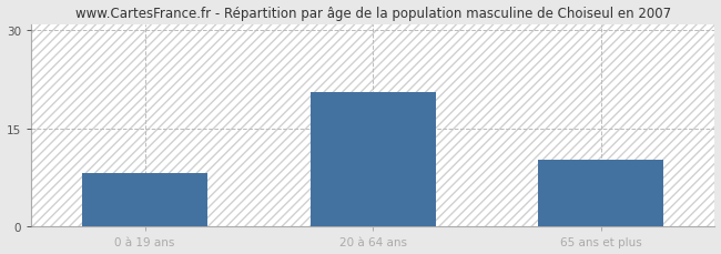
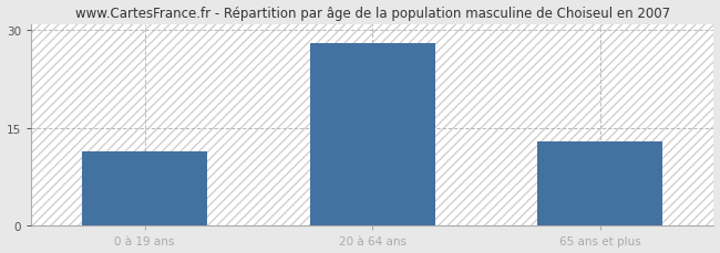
0 à 19 ans: 8.2 -> 11.5
20 à 64 ans: 20.6 -> 28.0
65 ans et plus: 10.2 -> 13.0
